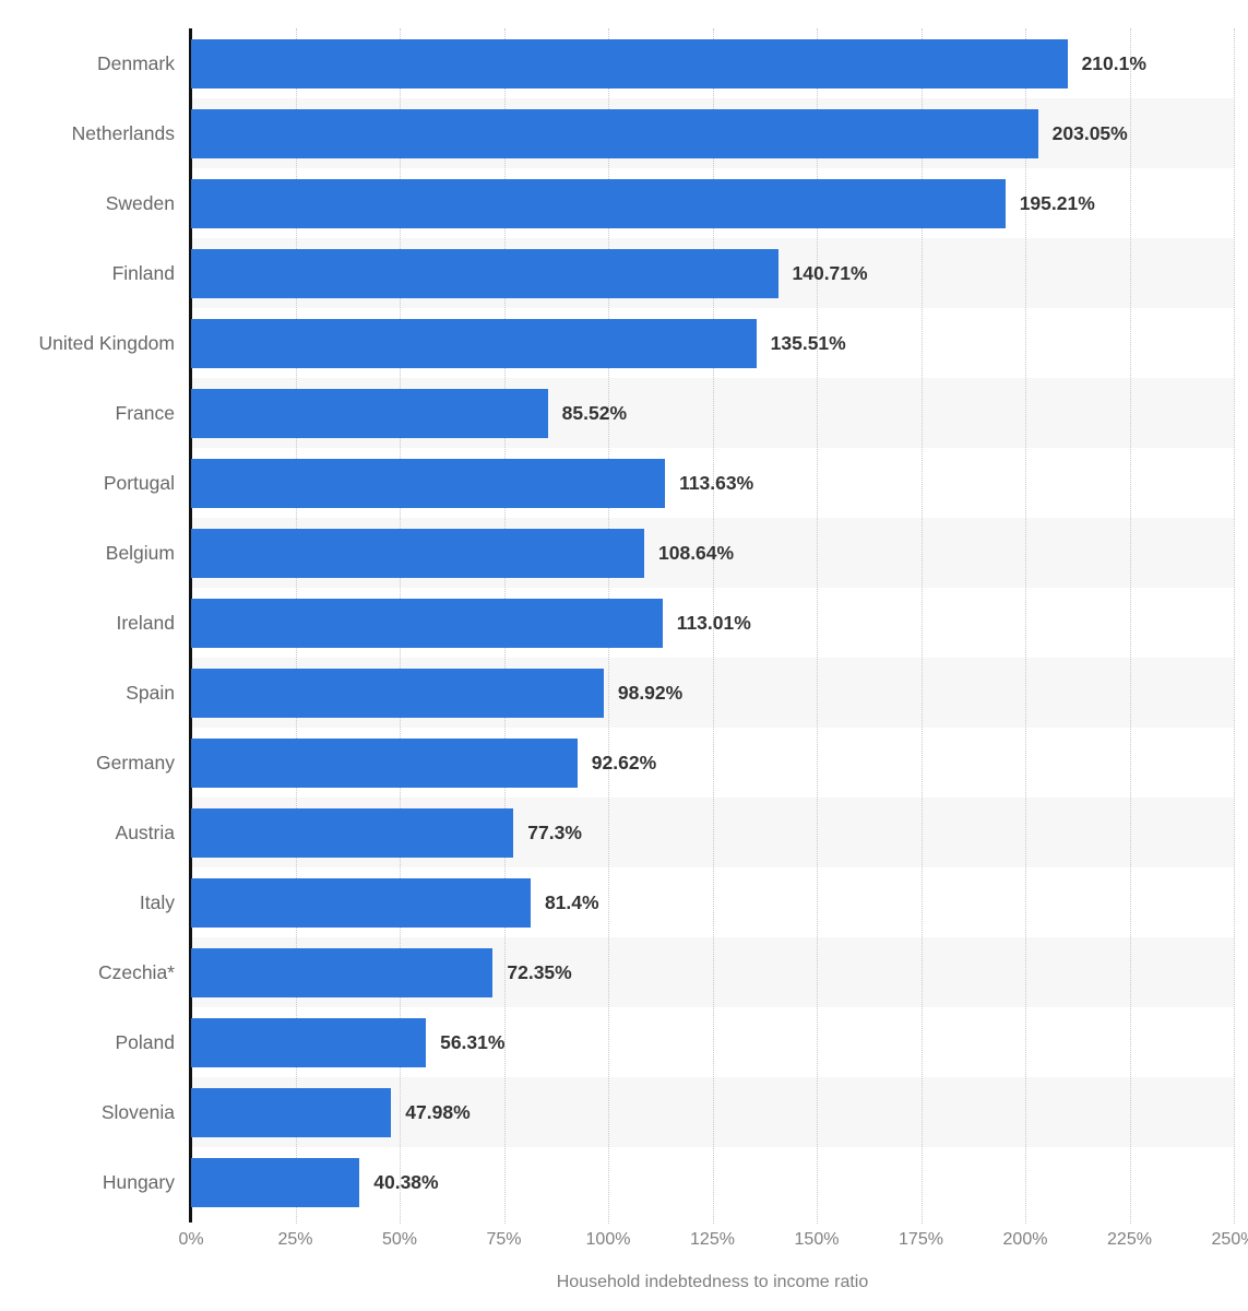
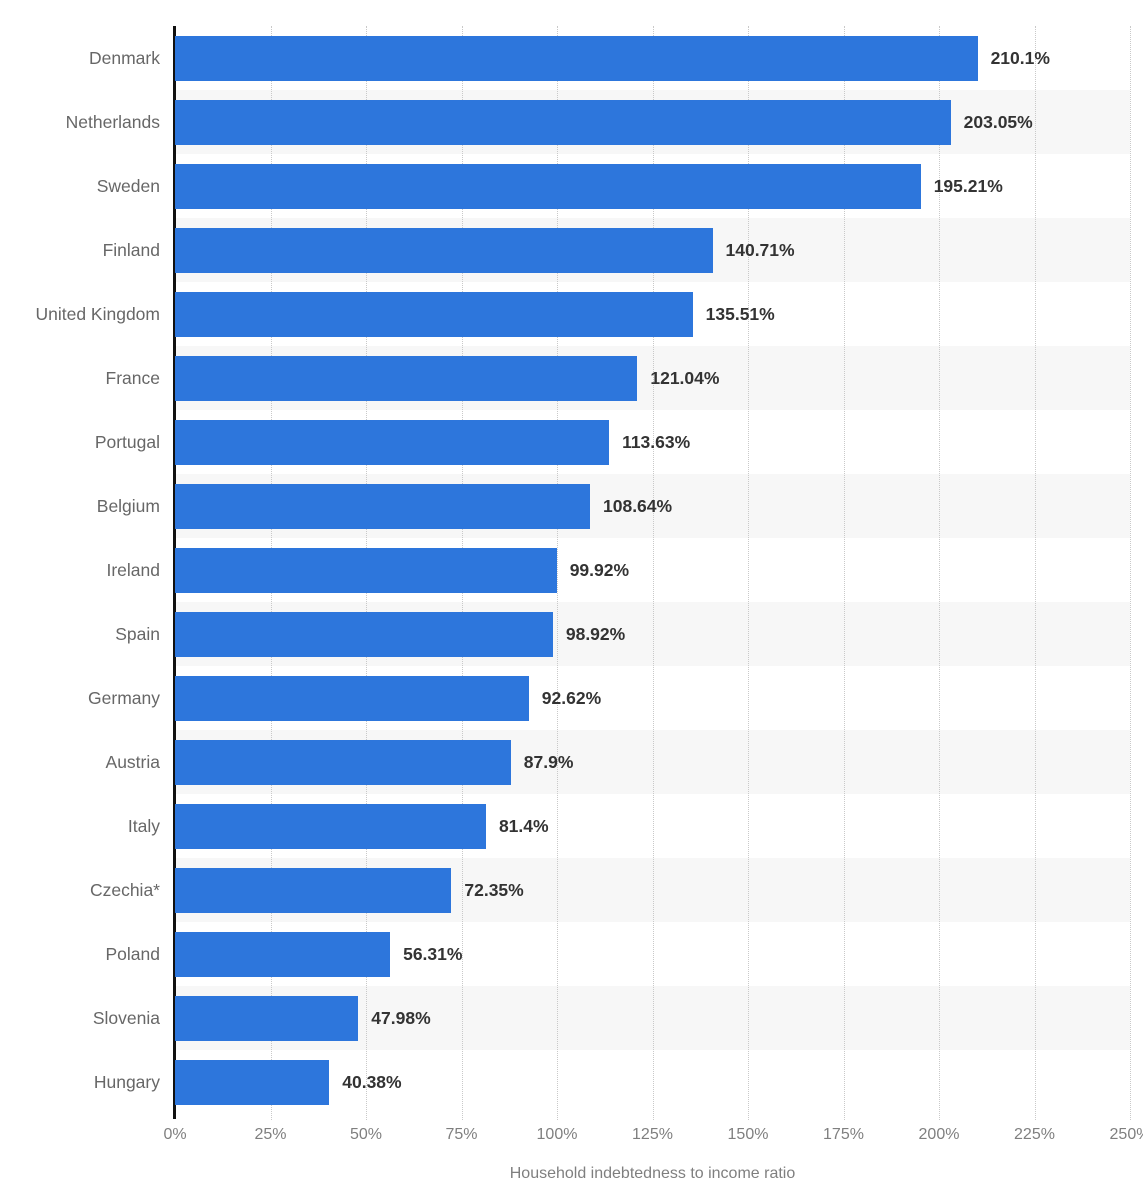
France: 85.52% -> 121.04%
Ireland: 113.01% -> 99.92%
Austria: 77.3% -> 87.9%
